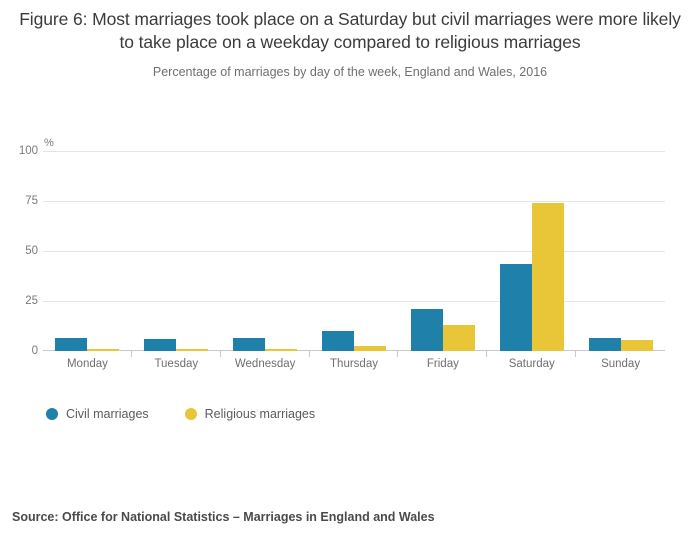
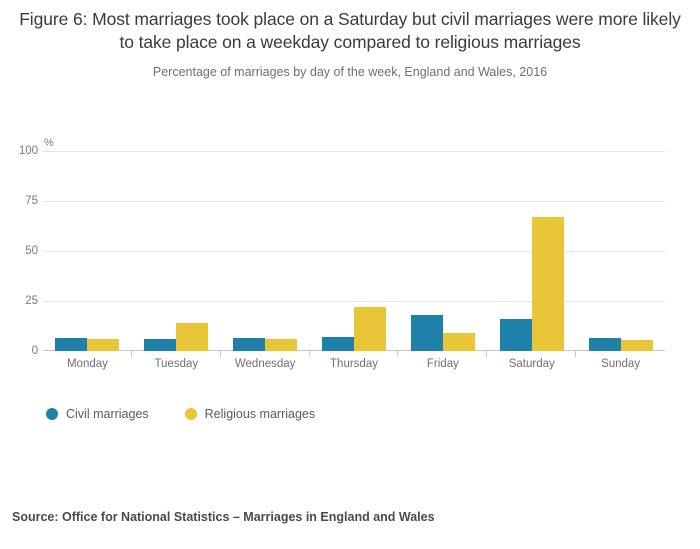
Religious marriages/Monday: 1 -> 6
Religious marriages/Tuesday: 1 -> 14
Religious marriages/Wednesday: 1 -> 6
Civil marriages/Thursday: 10 -> 7
Religious marriages/Thursday: 2 -> 22
Civil marriages/Friday: 21 -> 18
Religious marriages/Friday: 13 -> 9
Civil marriages/Saturday: 44 -> 16
Religious marriages/Saturday: 74 -> 67
